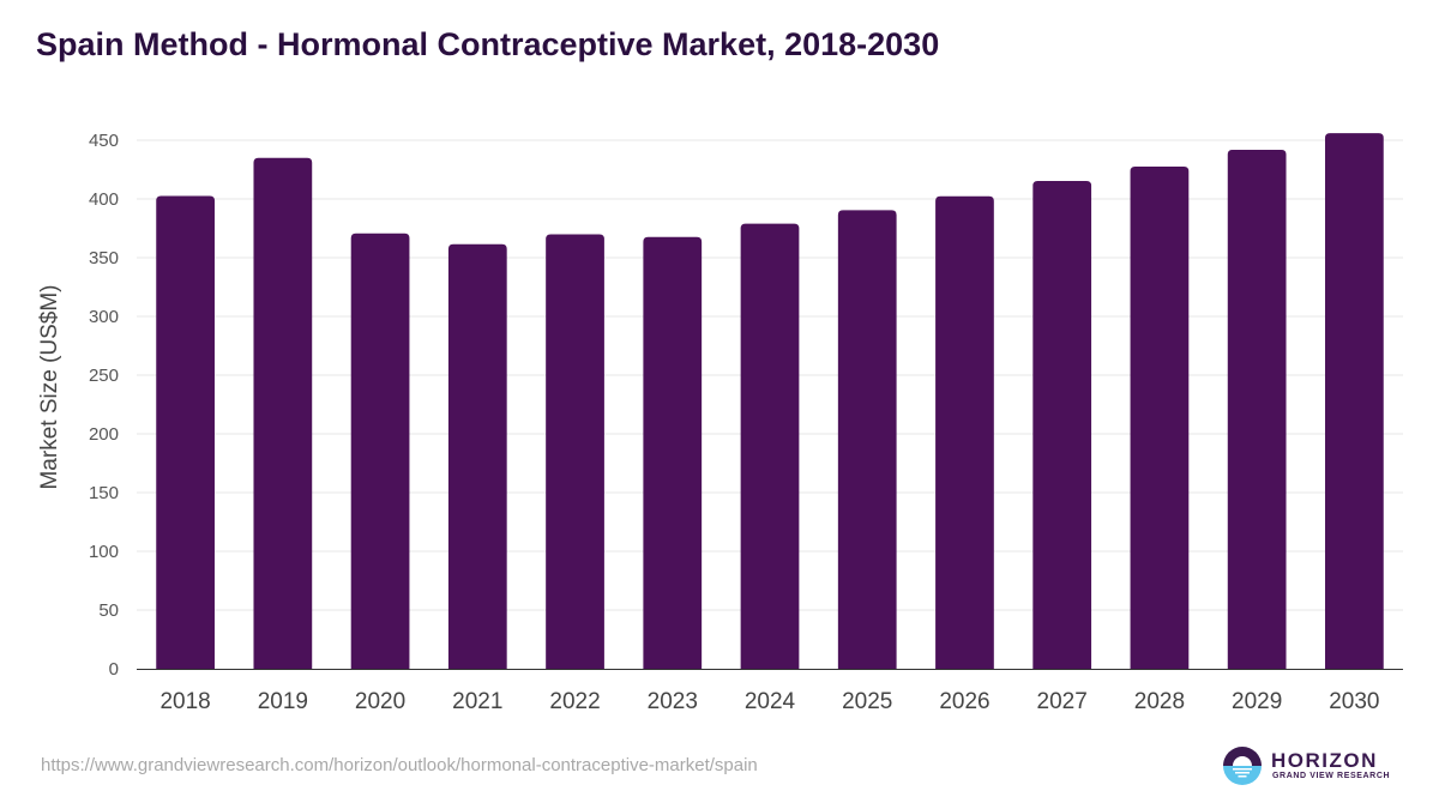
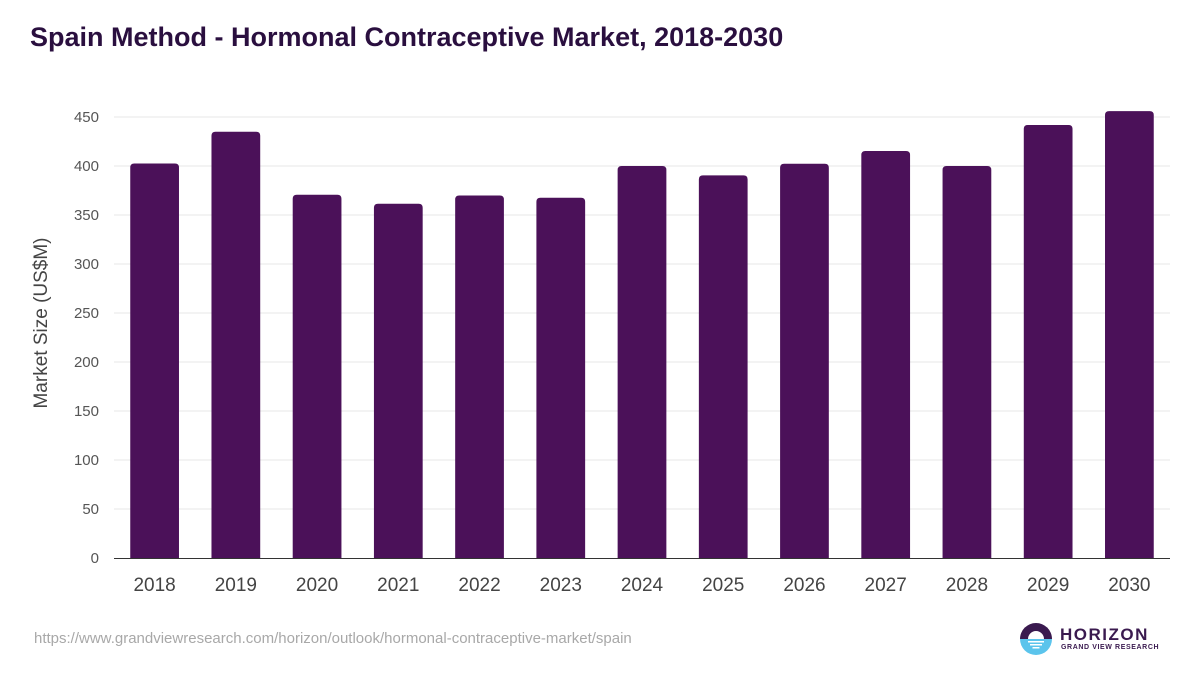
2024: 380 -> 400
2028: 430 -> 400
